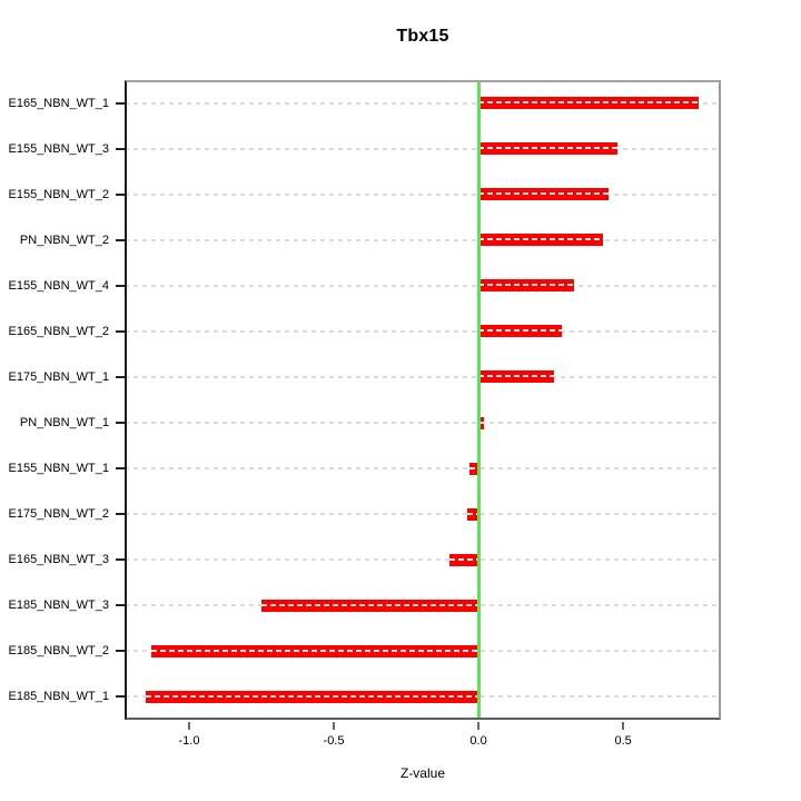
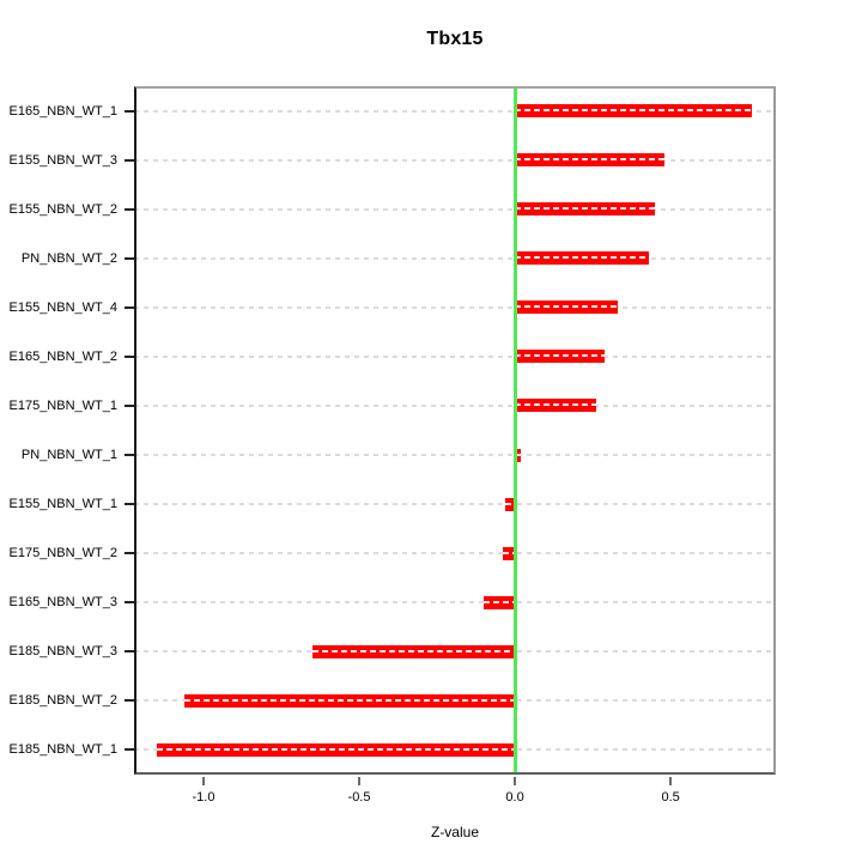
E185_NBN_WT_3: -0.75 -> -0.65
E185_NBN_WT_2: -1.13 -> -1.06
